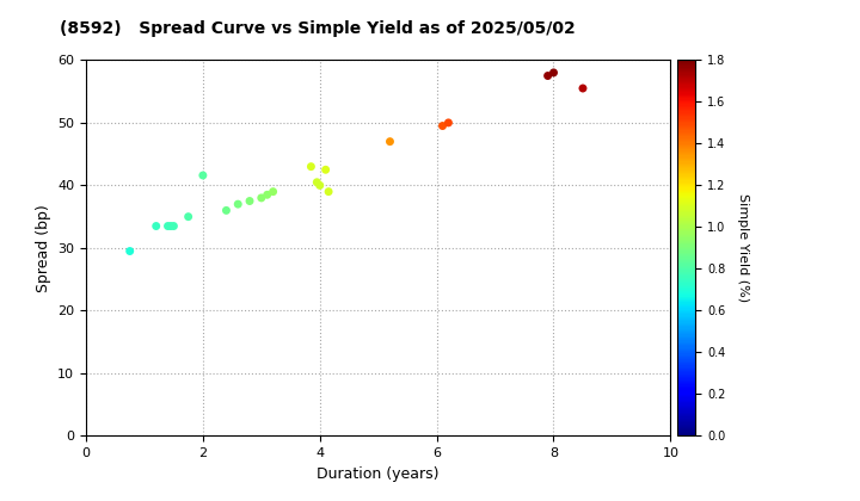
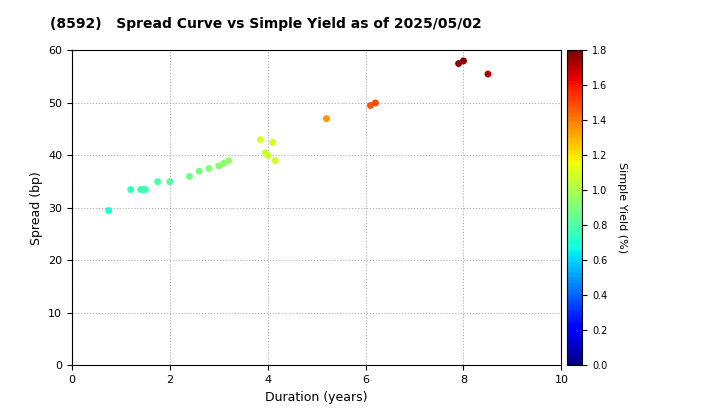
2: 41.6 -> 35.0
